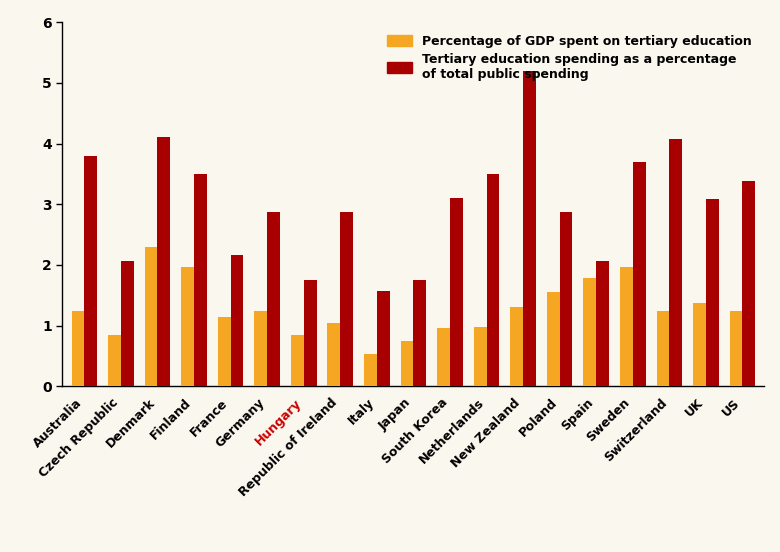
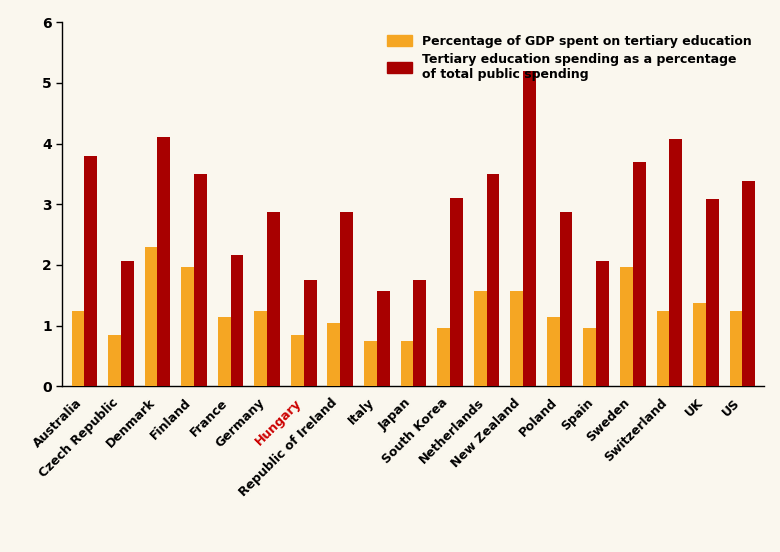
Percentage of GDP spent on tertiary education/Italy: 0.54 -> 0.75
Percentage of GDP spent on tertiary education/Netherlands: 0.98 -> 1.57
Percentage of GDP spent on tertiary education/New Zealand: 1.30 -> 1.57
Percentage of GDP spent on tertiary education/Poland: 1.56 -> 1.15
Percentage of GDP spent on tertiary education/Spain: 1.78 -> 0.97
